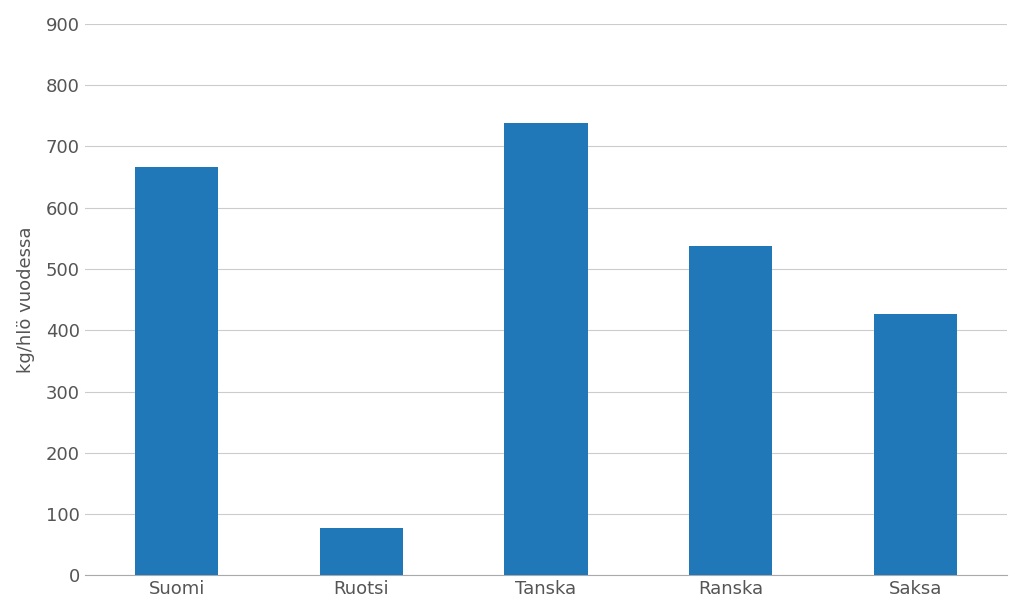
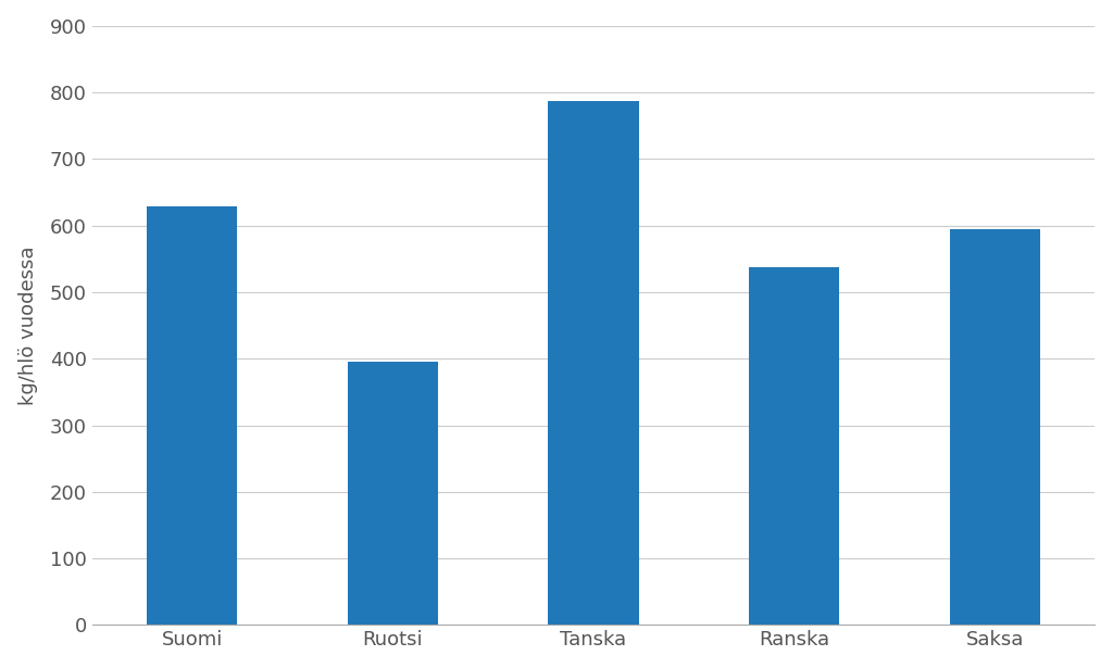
Suomi: 666 -> 628
Ruotsi: 78 -> 395
Tanska: 738 -> 787
Saksa: 426 -> 594
